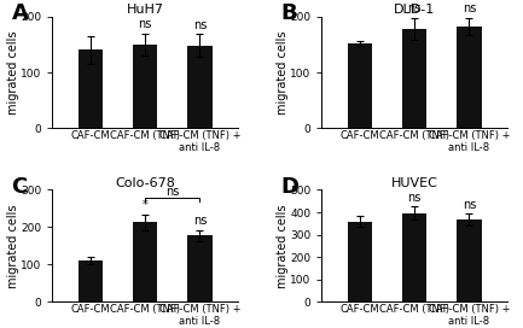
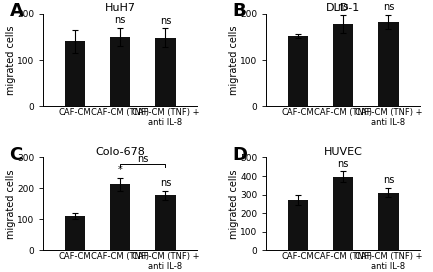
HUVEC/CAF-CM: 360 -> 270
HUVEC/CAF-CM (TNF) + anti IL-8: 370 -> 310
